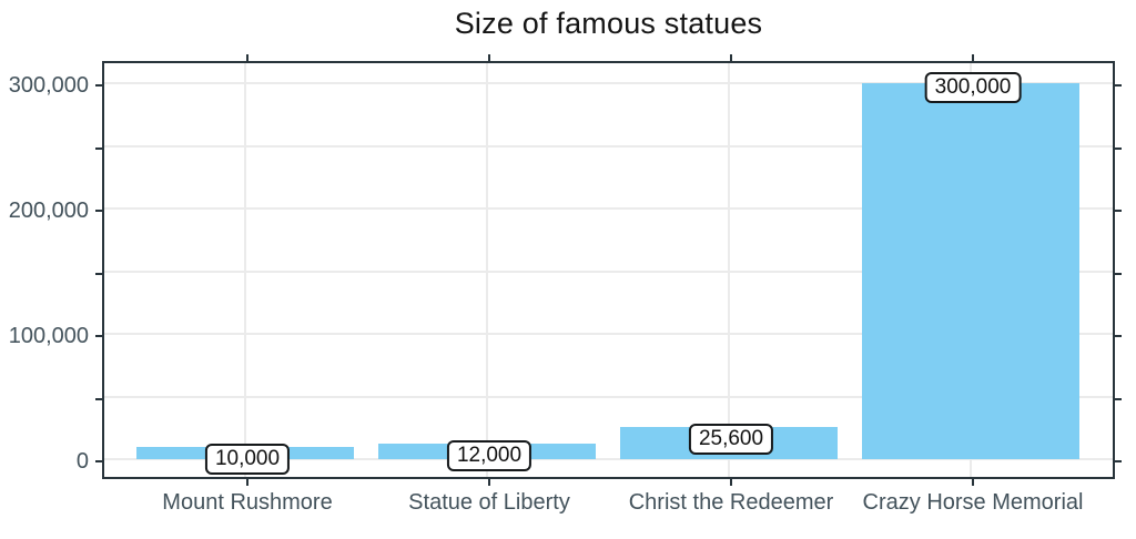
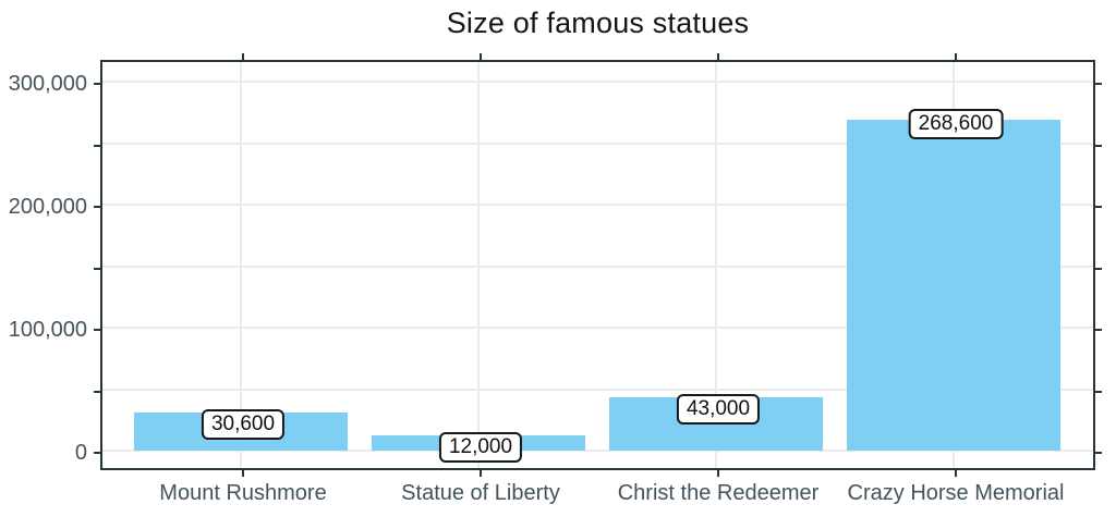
Mount Rushmore: 10,000 -> 30,600
Christ the Redeemer: 25,600 -> 43,000
Crazy Horse Memorial: 300,000 -> 268,600
